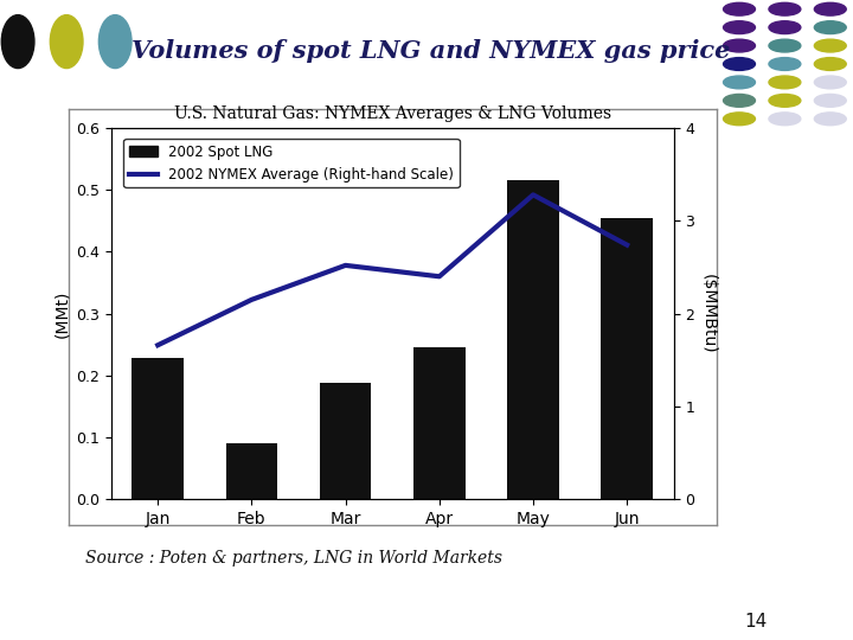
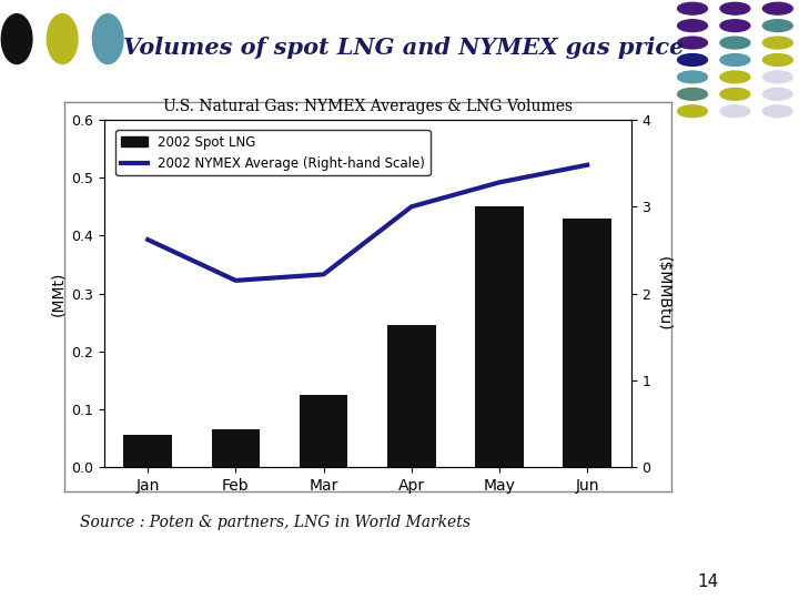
2002 Spot LNG/Jan: 0.228 -> 0.055
2002 NYMEX Average (Right-hand Scale)/Jan: 1.66 -> 2.62
2002 Spot LNG/Feb: 0.090 -> 0.065
2002 Spot LNG/Mar: 0.188 -> 0.125
2002 NYMEX Average (Right-hand Scale)/Mar: 2.52 -> 2.22
2002 NYMEX Average (Right-hand Scale)/Apr: 2.40 -> 3.00
2002 Spot LNG/May: 0.516 -> 0.450
2002 Spot LNG/Jun: 0.454 -> 0.430
2002 NYMEX Average (Right-hand Scale)/Jun: 2.74 -> 3.48
